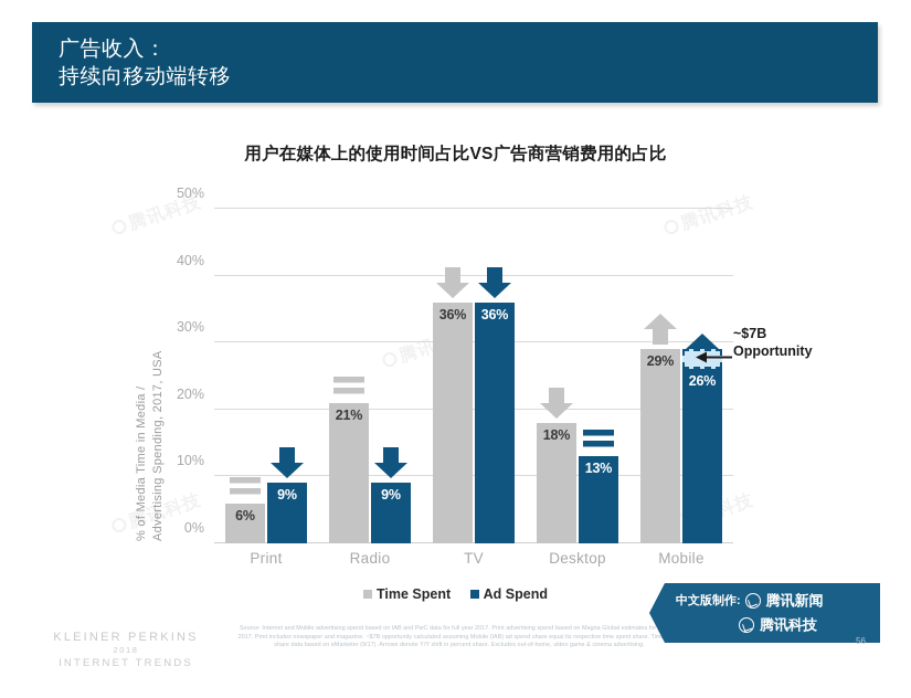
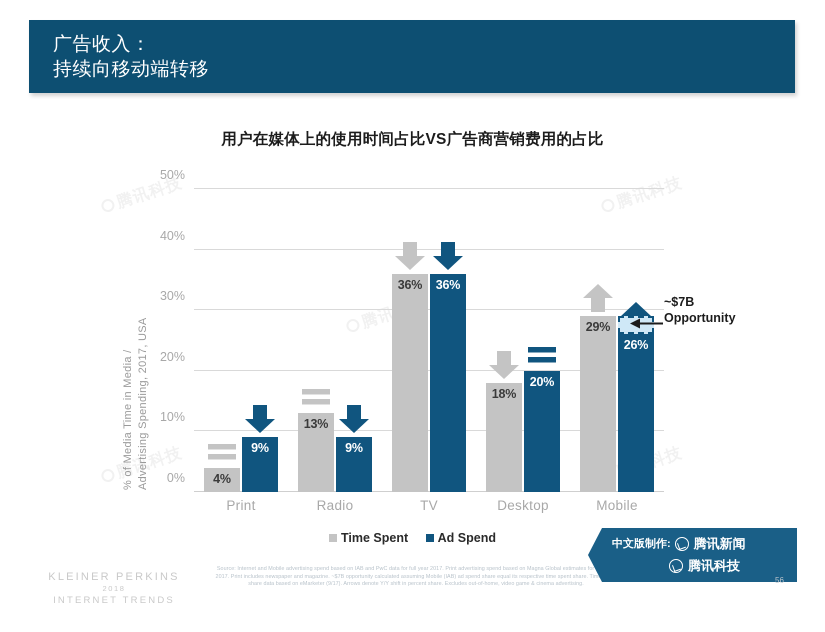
Time Spent/Print: 6% -> 4%
Time Spent/Radio: 21% -> 13%
Ad Spend/Desktop: 13% -> 20%
